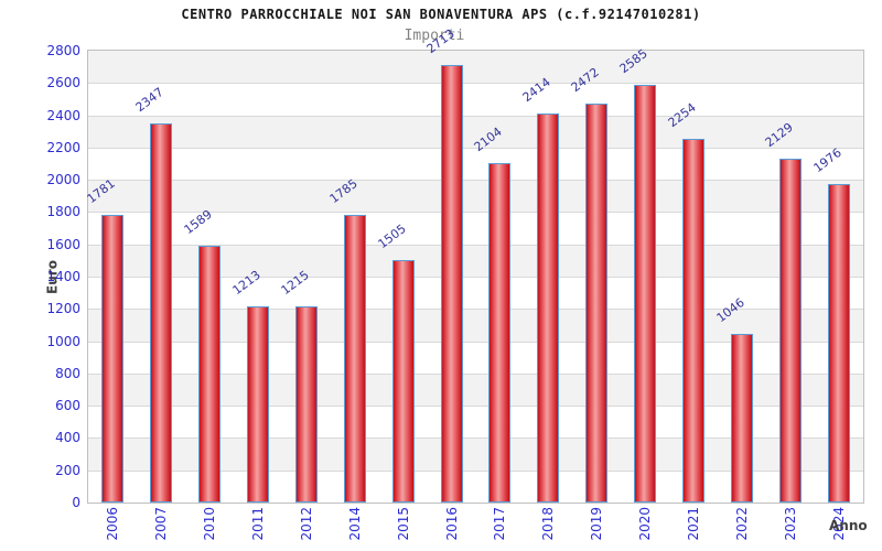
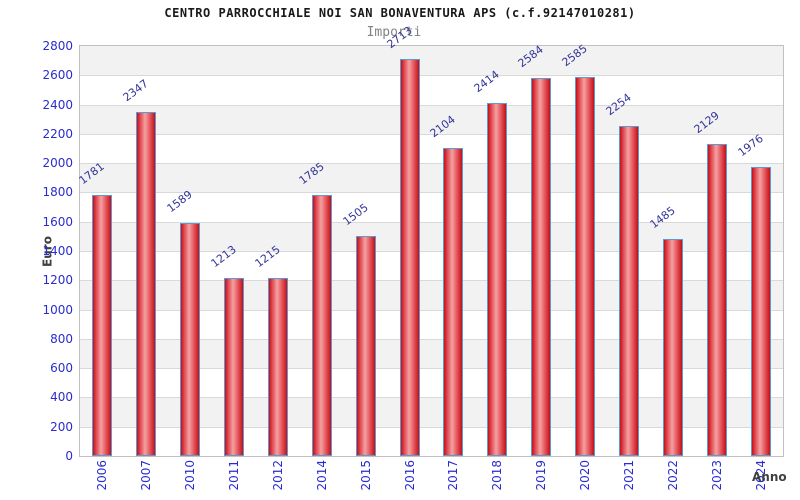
2019: 2472 -> 2584
2022: 1046 -> 1485
